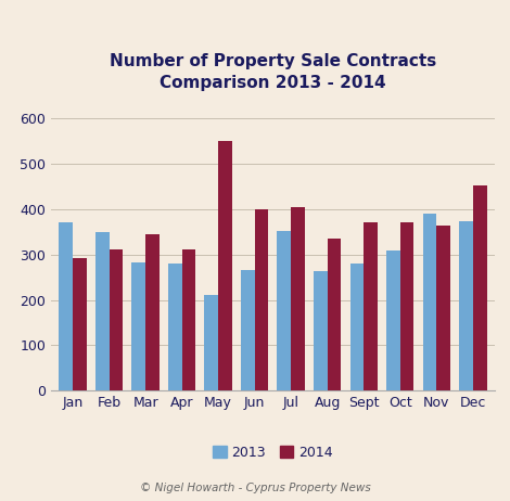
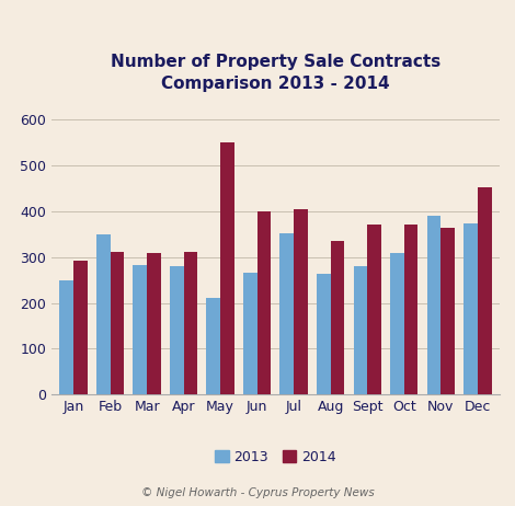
2013/Jan: 370 -> 250
2014/Mar: 345 -> 310
